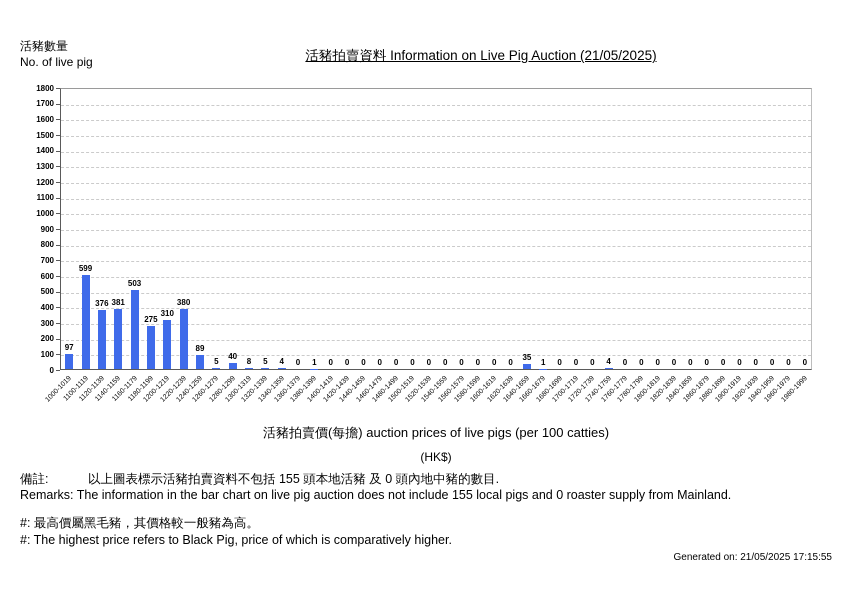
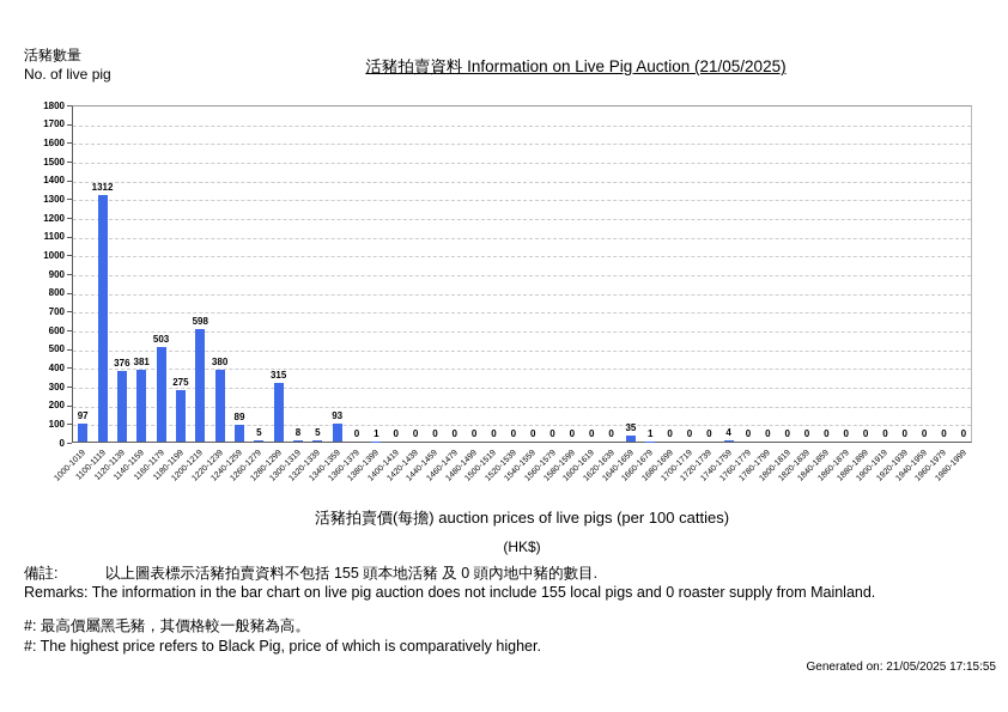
1100-1119: 599 -> 1312
1200-1219: 310 -> 598
1280-1299: 40 -> 315
1340-1359: 4 -> 93
